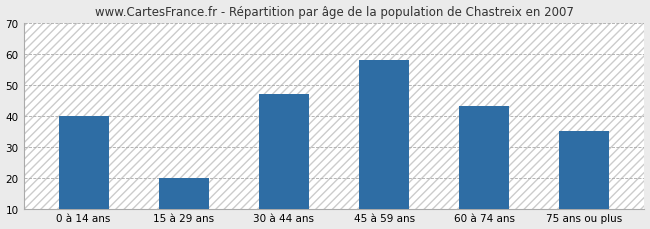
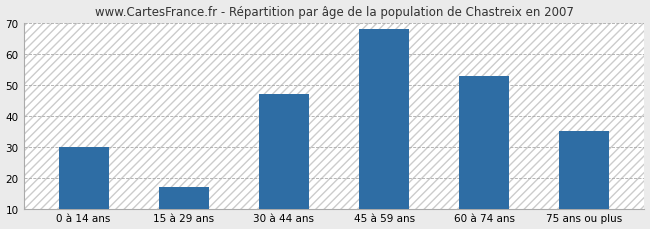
0 à 14 ans: 40 -> 30
15 à 29 ans: 20 -> 17
45 à 59 ans: 58 -> 68
60 à 74 ans: 43 -> 53
